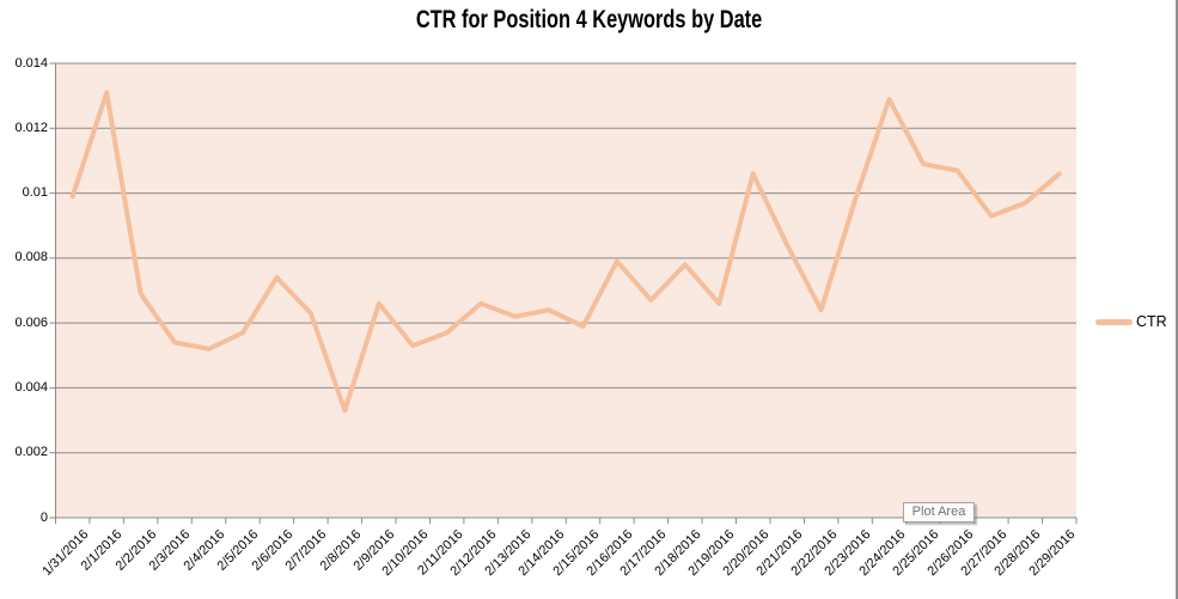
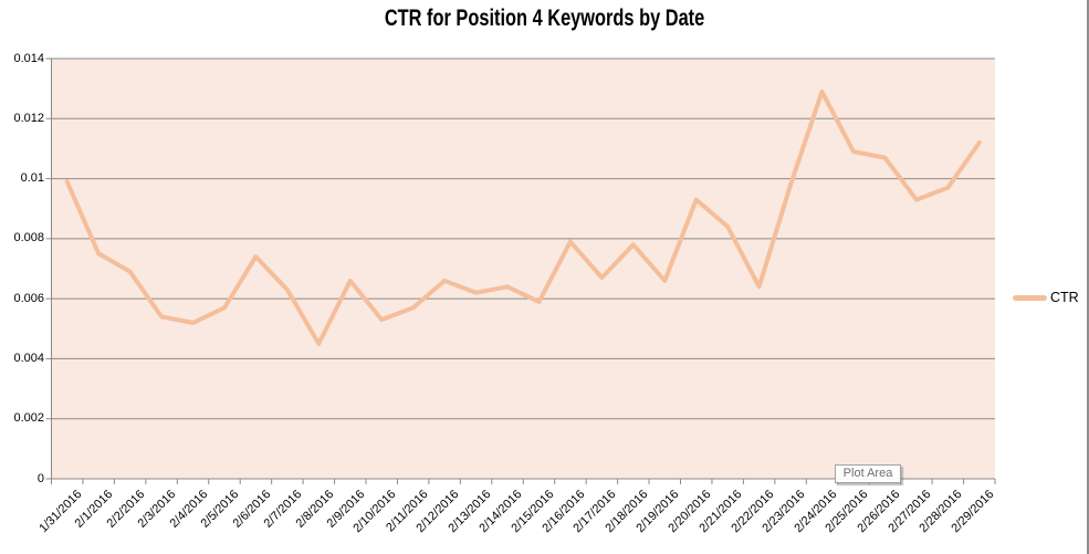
2/1/2016: 0.0131 -> 0.0075
2/8/2016: 0.0033 -> 0.0045
2/20/2016: 0.0106 -> 0.0093
2/29/2016: 0.0106 -> 0.0112
